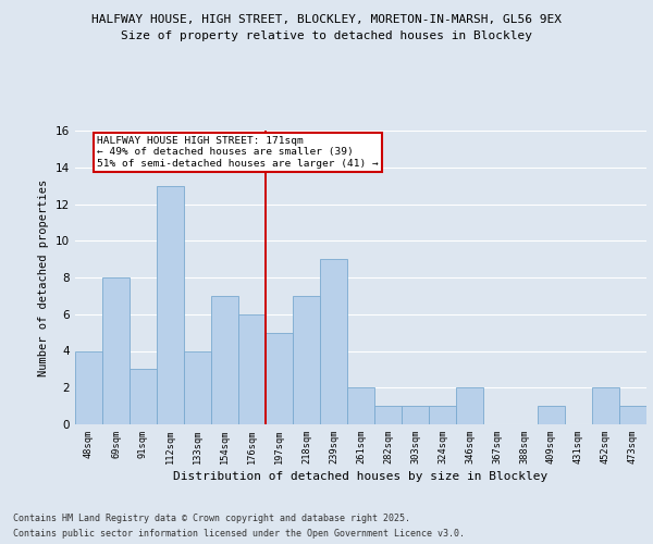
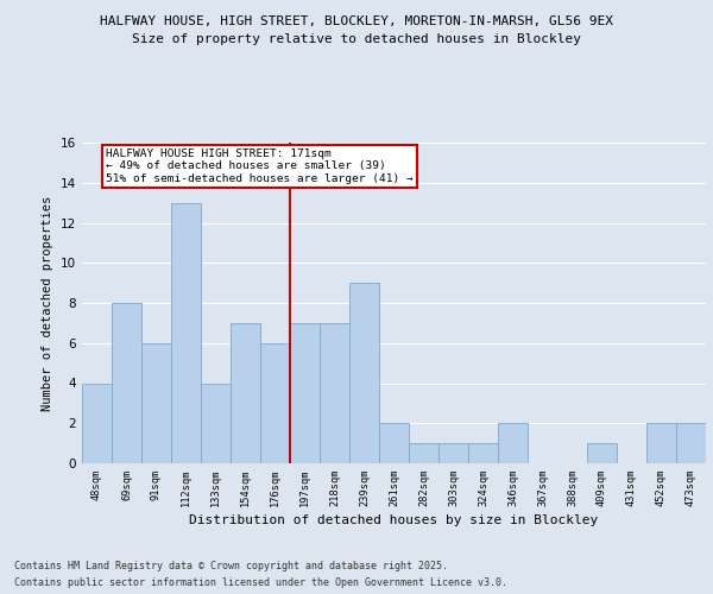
91sqm: 3 -> 6
197sqm: 5 -> 7
473sqm: 1 -> 2
